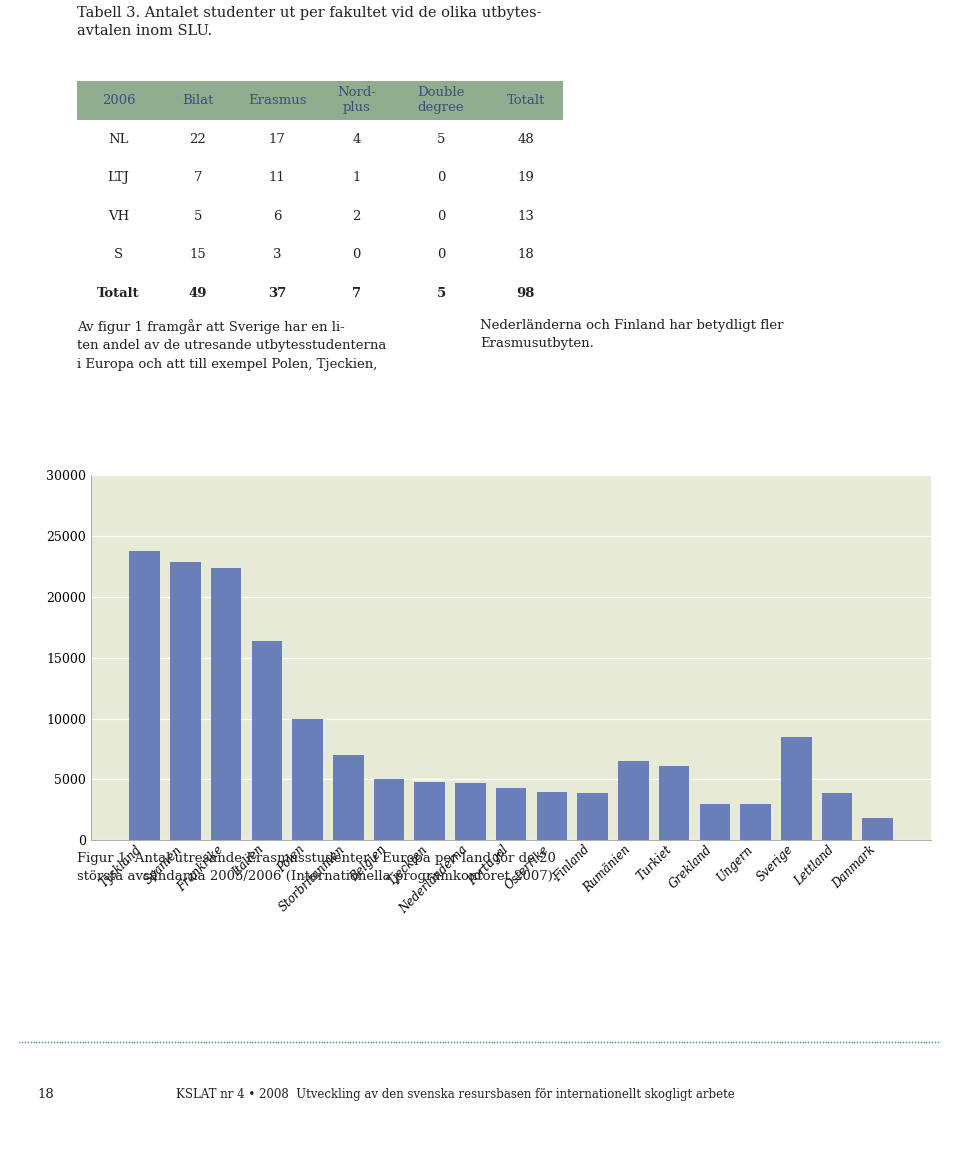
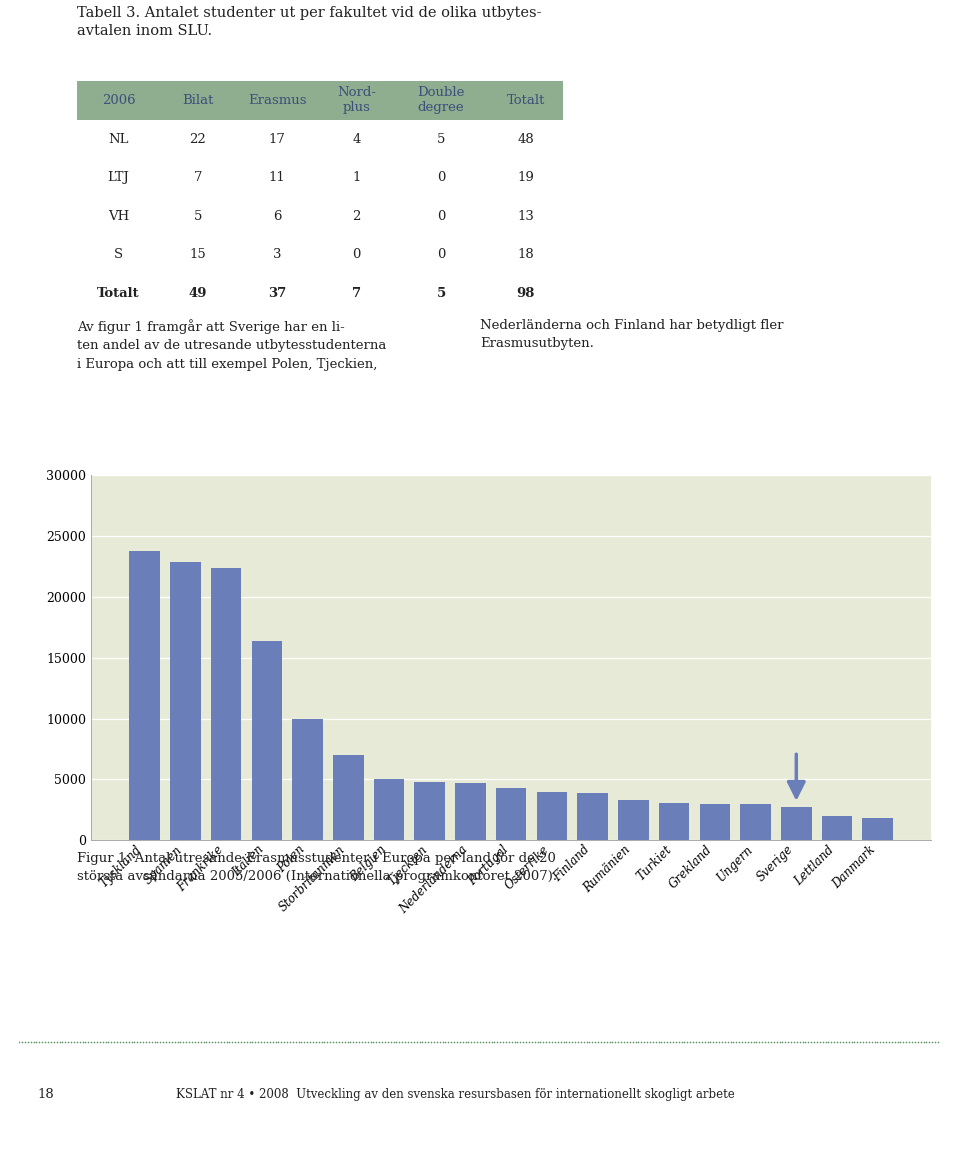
Rumänien: 6500 -> 3300
Turkiet: 6100 -> 3000
Sverige: 8500 -> 2700
Lettland: 3900 -> 2000
